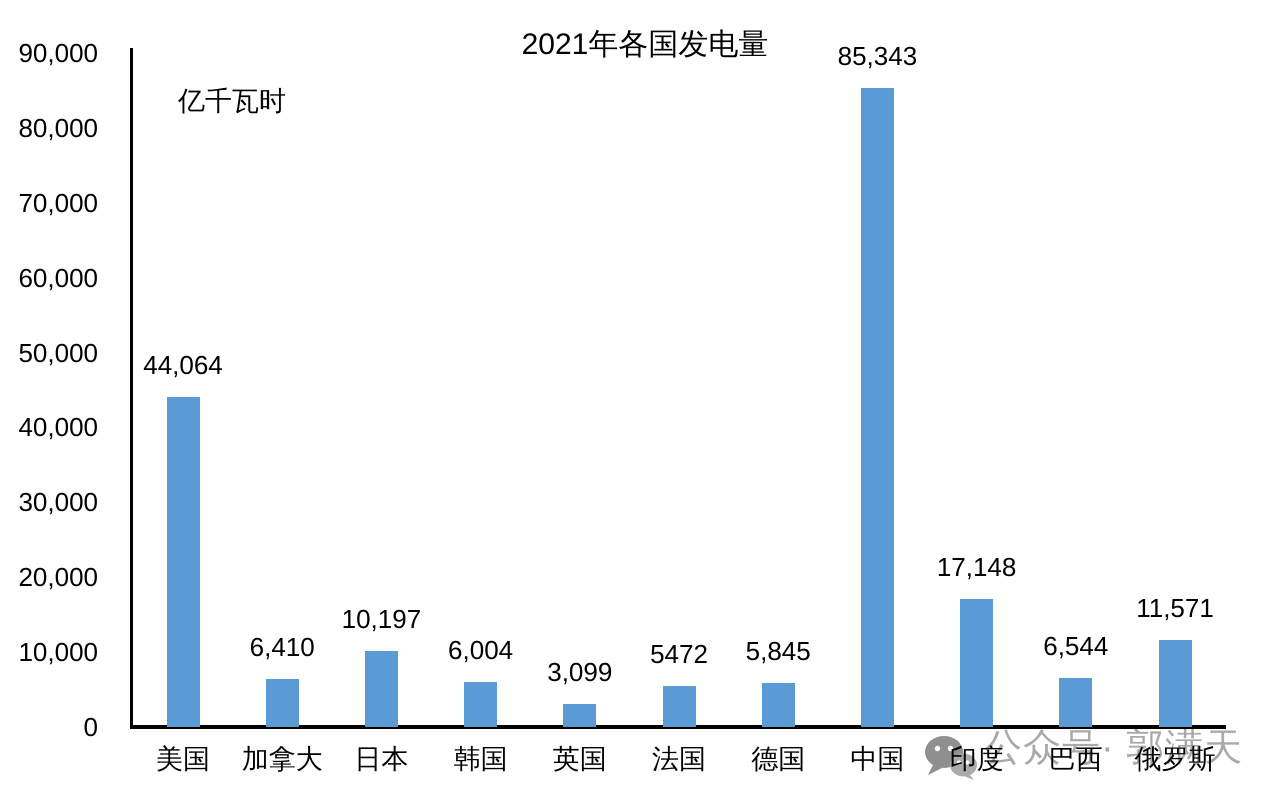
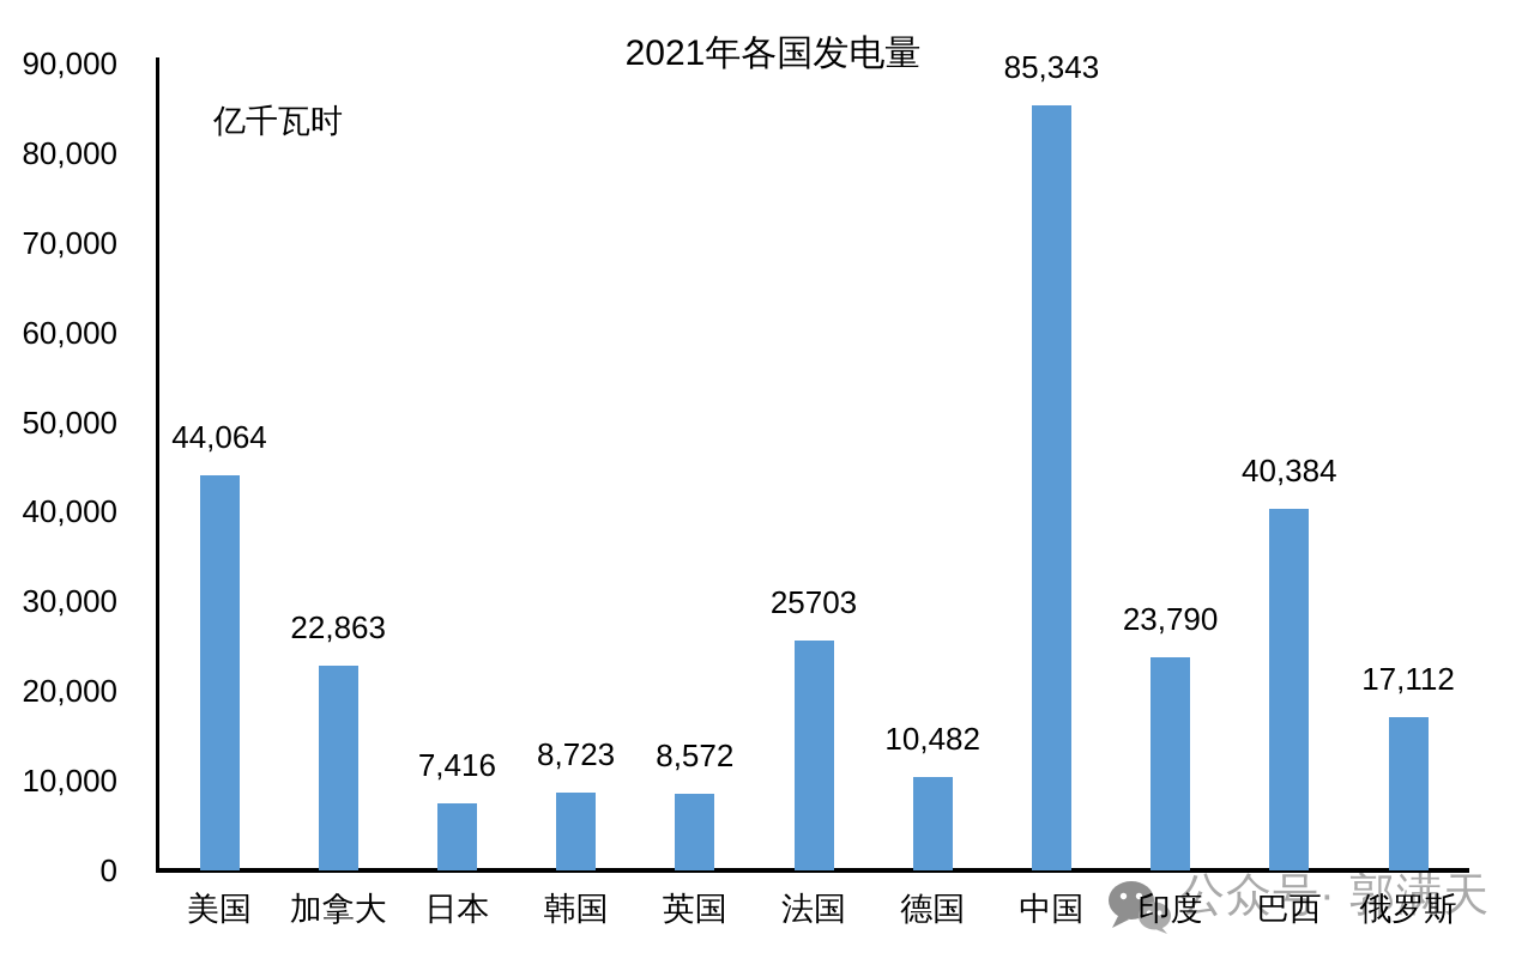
加拿大: 6,410 -> 22,863
日本: 10,197 -> 7,416
韩国: 6,004 -> 8,723
英国: 3,099 -> 8,572
法国: 5472 -> 25703
德国: 5,845 -> 10,482
印度: 17,148 -> 23,790
巴西: 6,544 -> 40,384
俄罗斯: 11,571 -> 17,112
